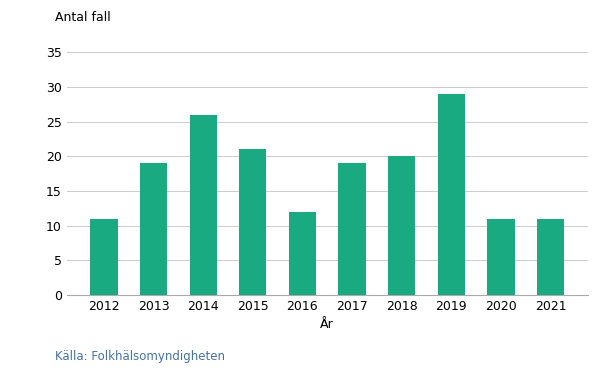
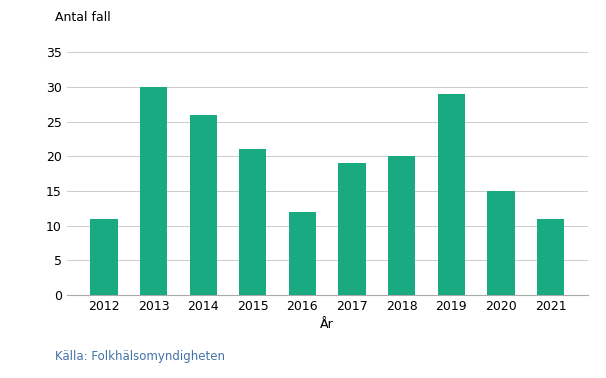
2013: 19 -> 30
2020: 11 -> 15
